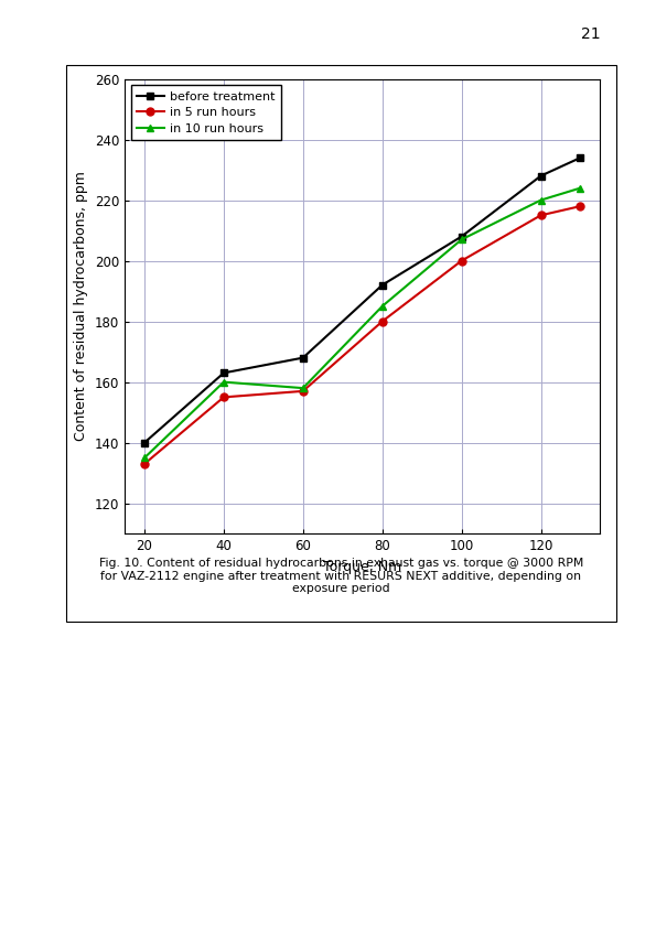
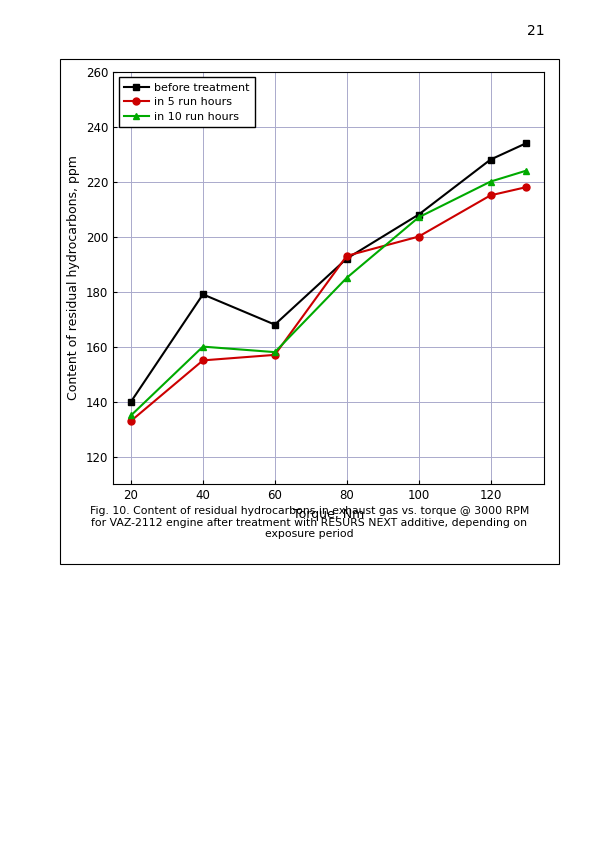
before treatment/40: 163 -> 179
in 5 run hours/80: 180 -> 193
